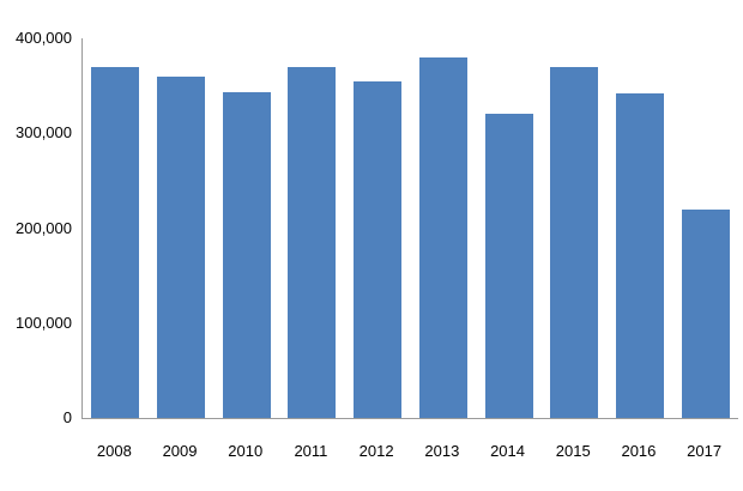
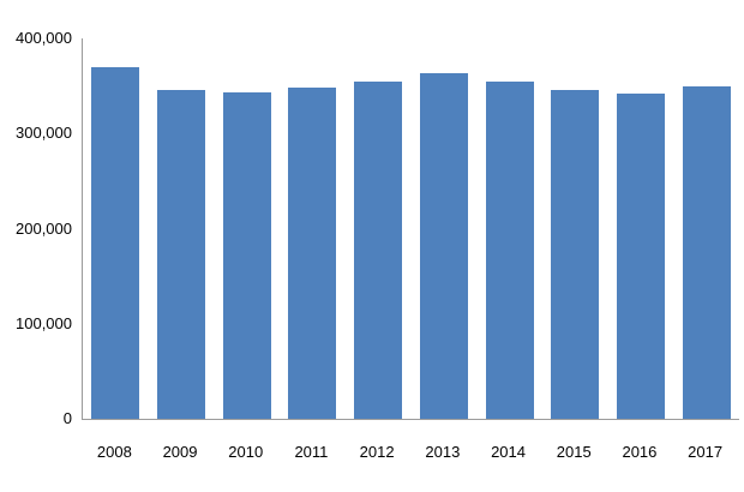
2009: 360000 -> 350000
2011: 370000 -> 350000
2013: 380000 -> 360000
2014: 320000 -> 360000
2015: 370000 -> 350000
2017: 220000 -> 350000
